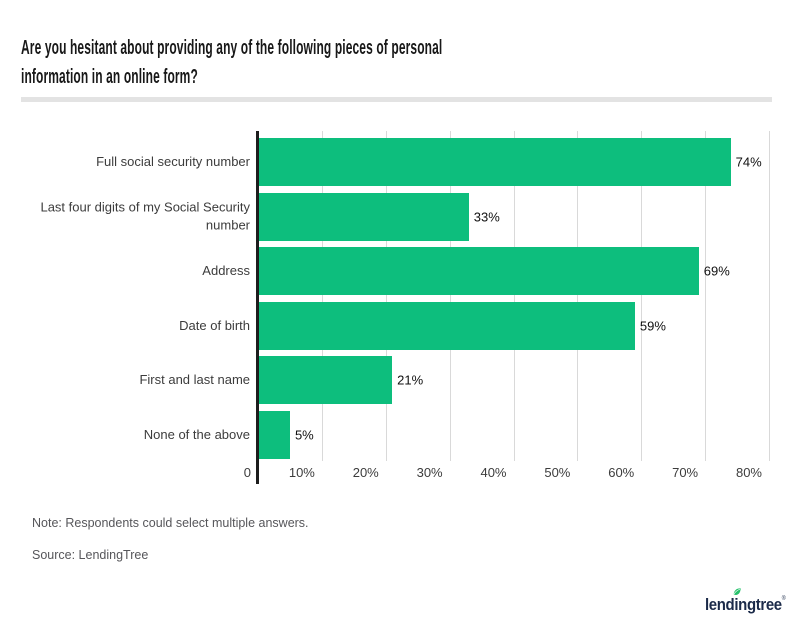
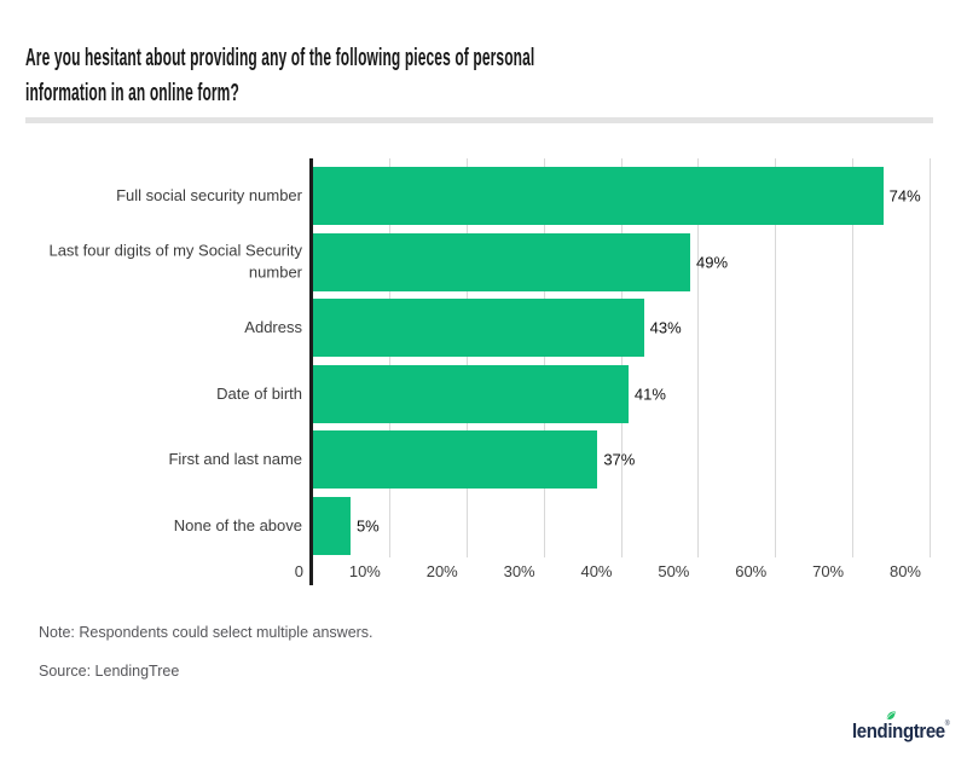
Last four digits of my Social Security number: 33% -> 49%
Address: 69% -> 43%
Date of birth: 59% -> 41%
First and last name: 21% -> 37%
